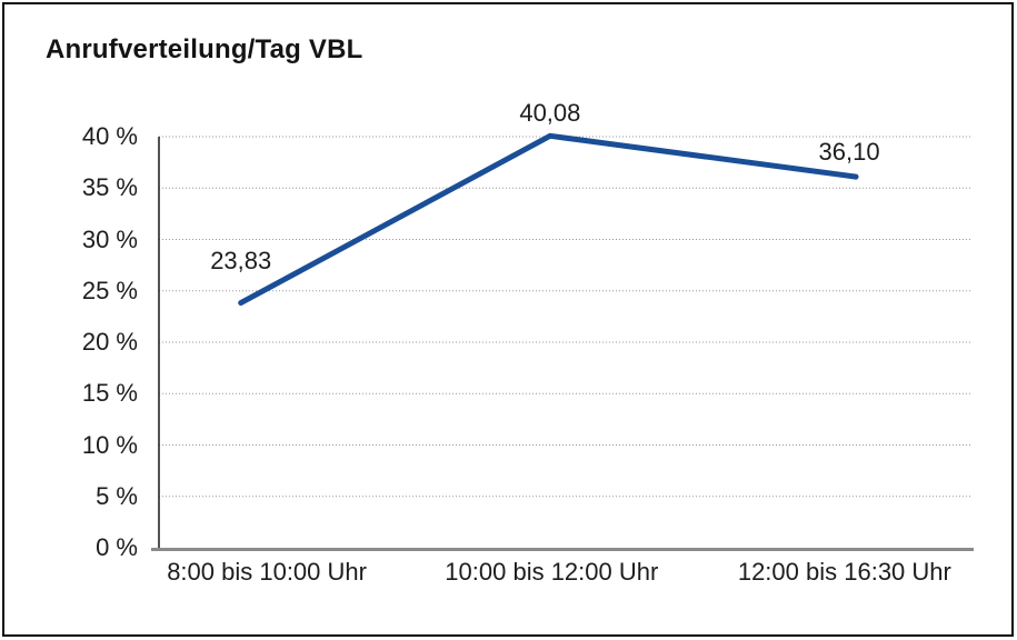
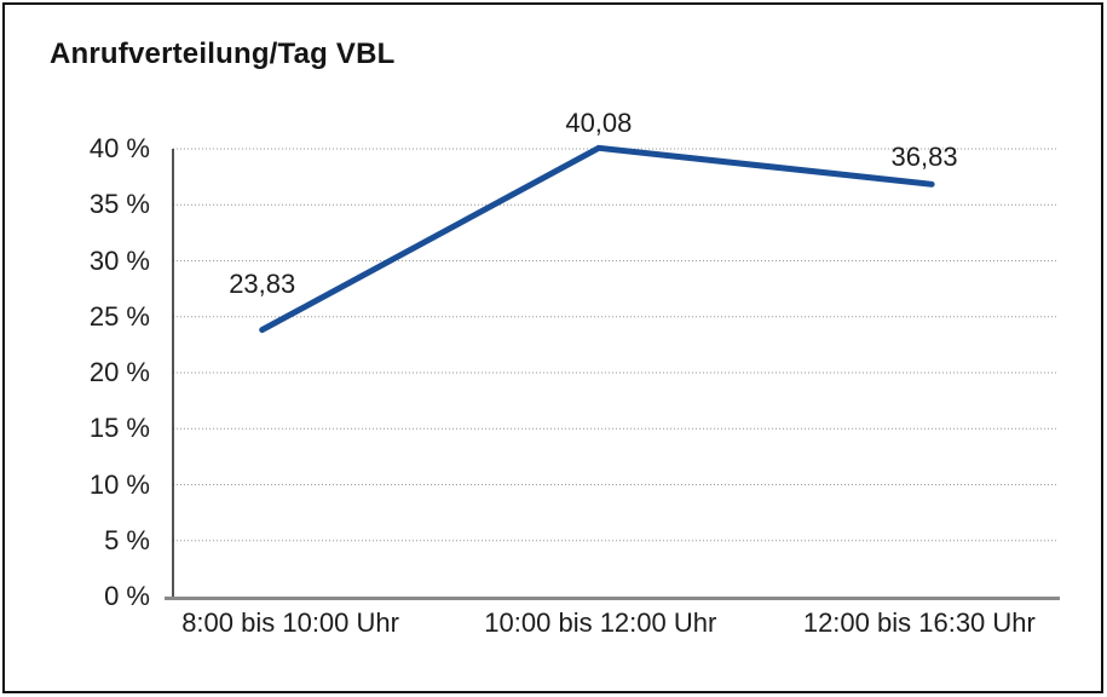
12:00 bis 16:30 Uhr: 36,10 -> 36,83
